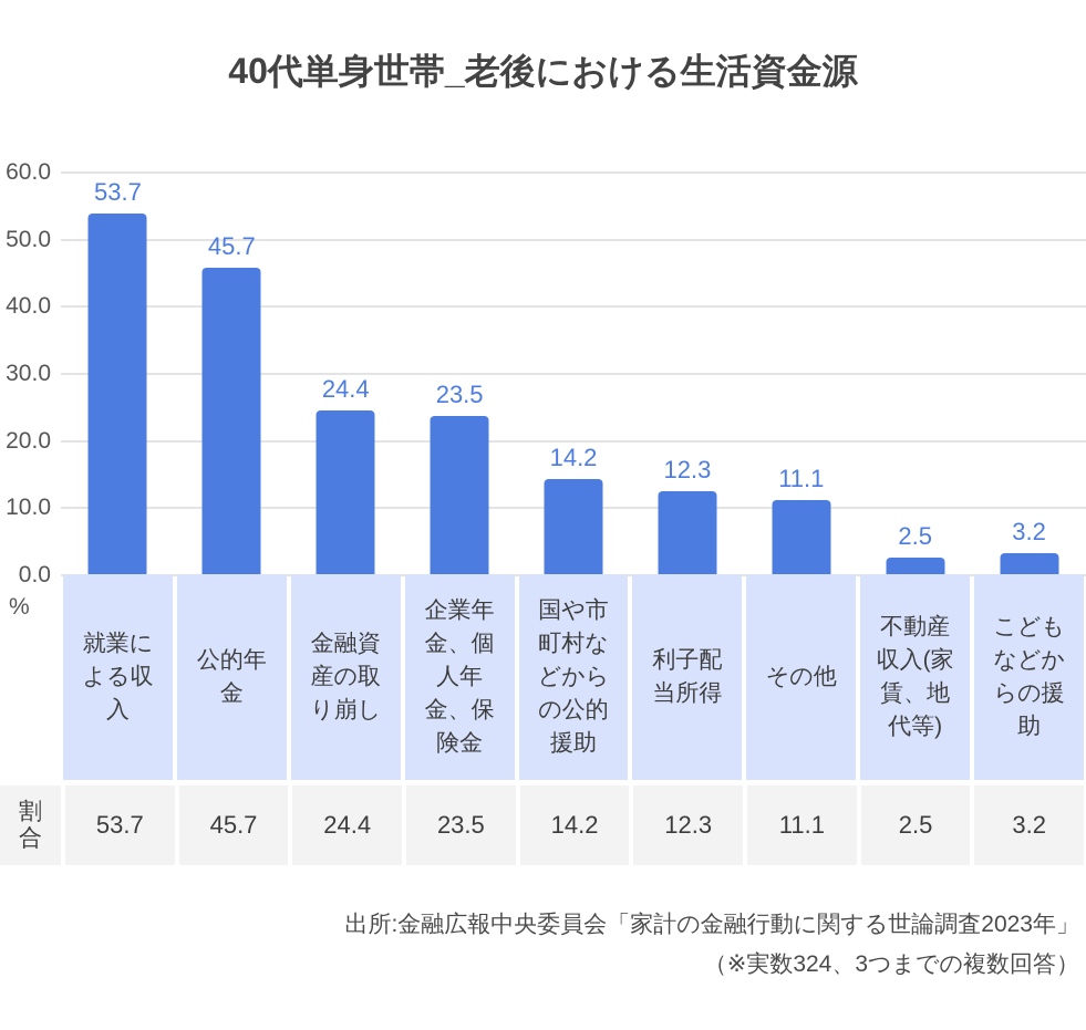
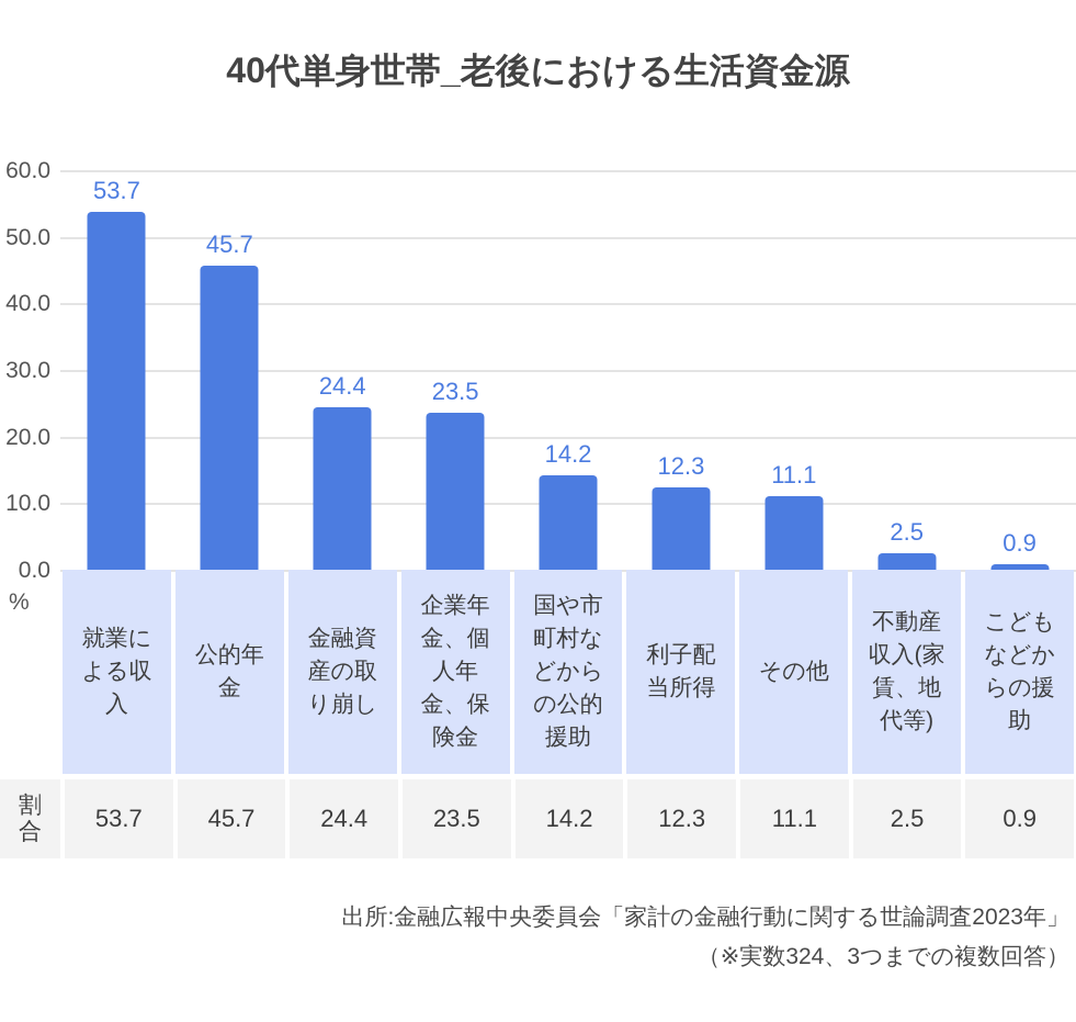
こどもなどからの援助: 3.2 -> 0.9
